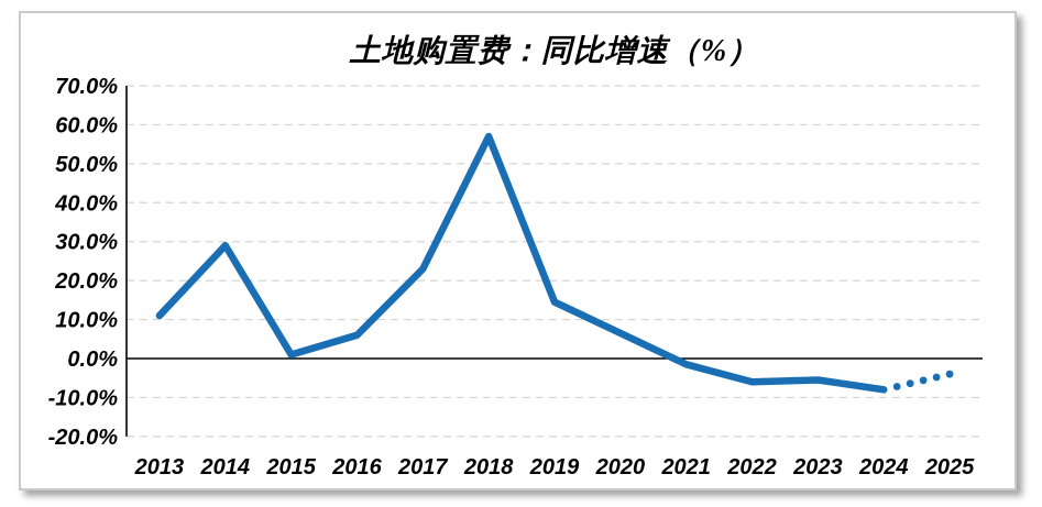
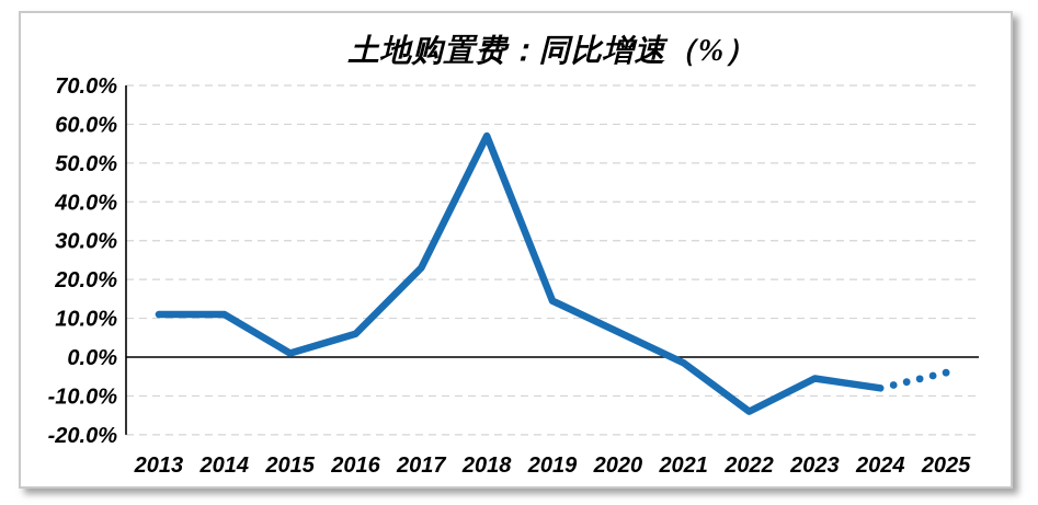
2014: 29% -> 11%
2022: -6% -> -14%
